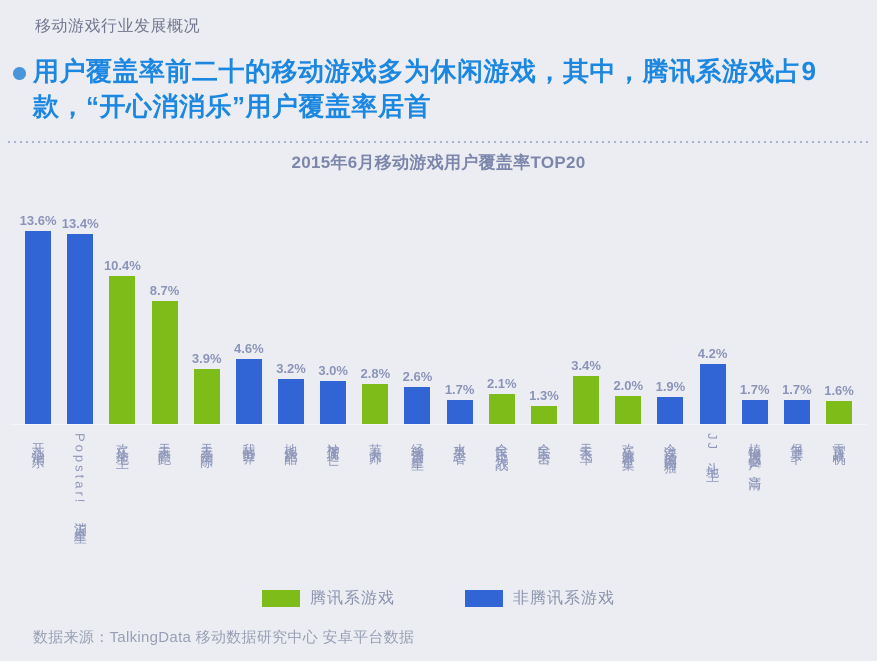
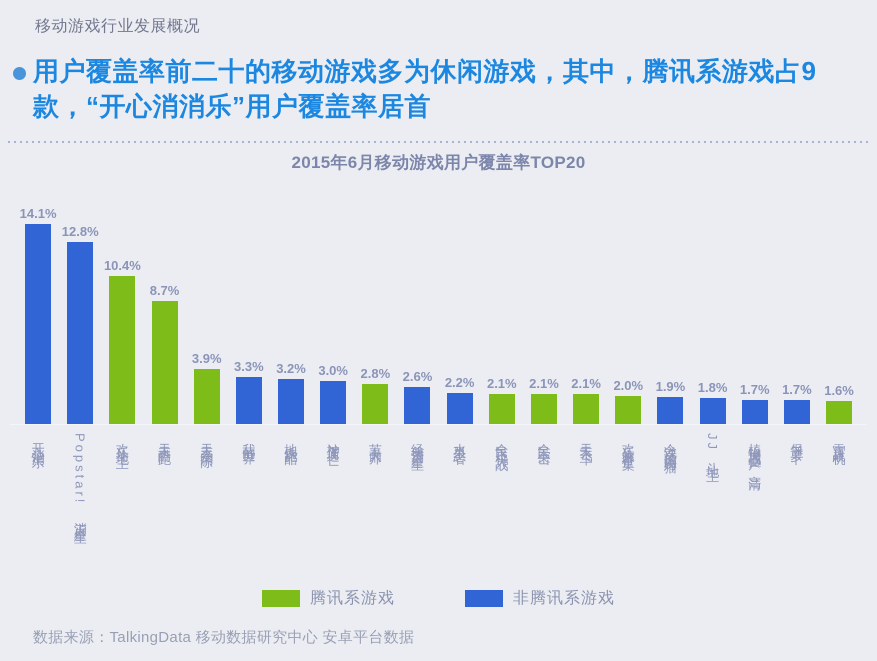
开心消消乐: 13.6% -> 14.1%
Popstar! 消灭星星: 13.4% -> 12.8%
我的世界: 4.6% -> 3.3%
水果忍者: 1.7% -> 2.2%
全民突击: 1.3% -> 2.1%
天天飞车: 3.4% -> 2.1%
JJ斗地主: 4.2% -> 1.8%
